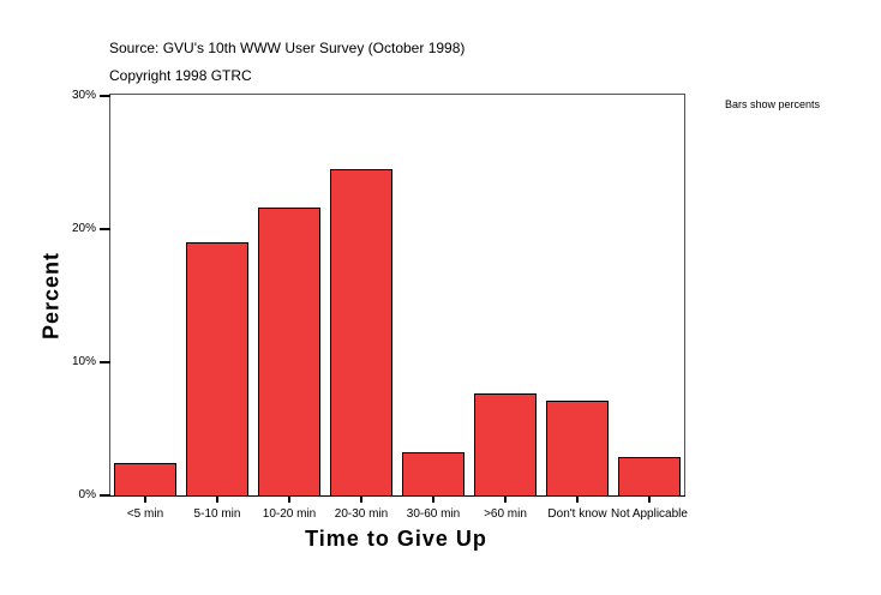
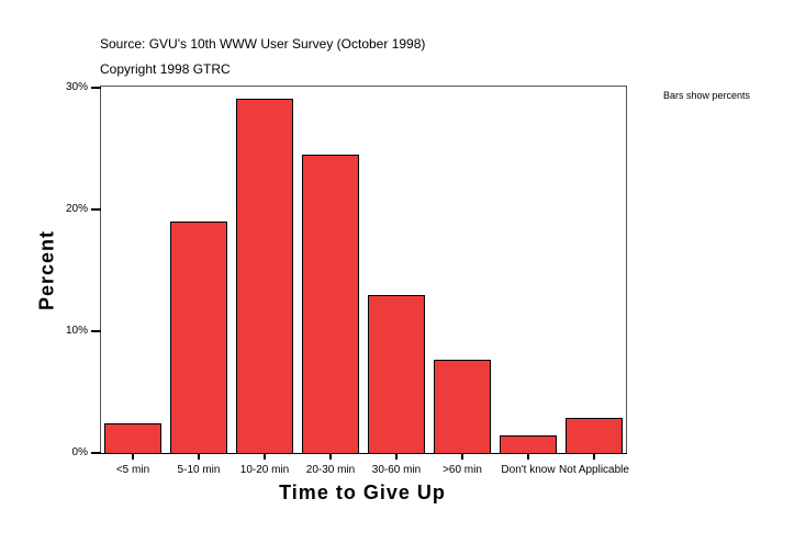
10-20 min: 21.6% -> 29.1%
30-60 min: 3.2% -> 13.0%
Don't know: 7.1% -> 1.4%
